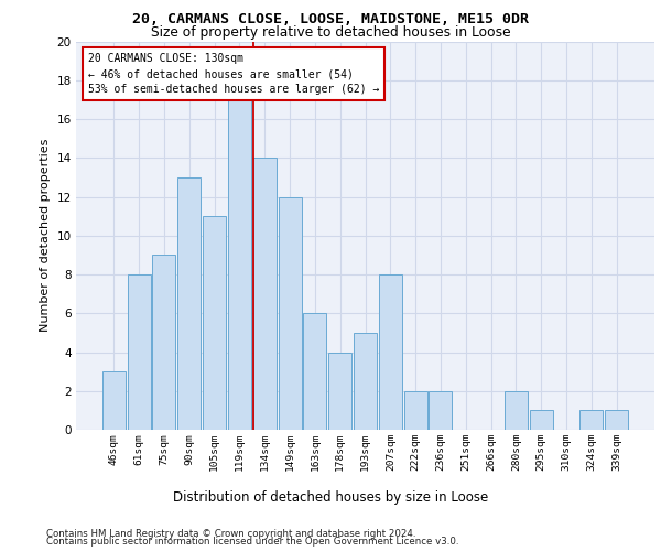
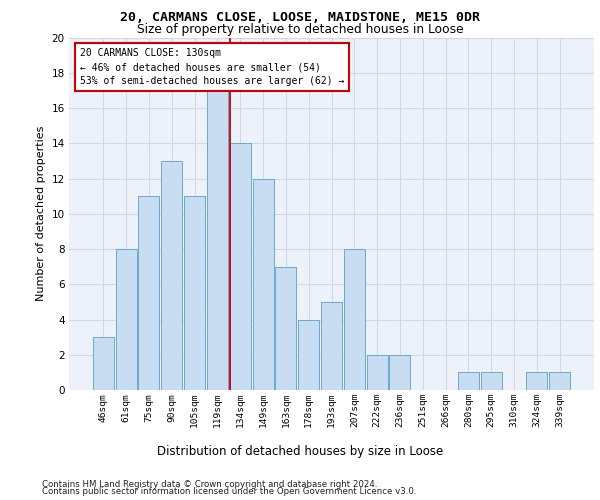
75sqm: 9 -> 11
163sqm: 6 -> 7
280sqm: 2 -> 1
